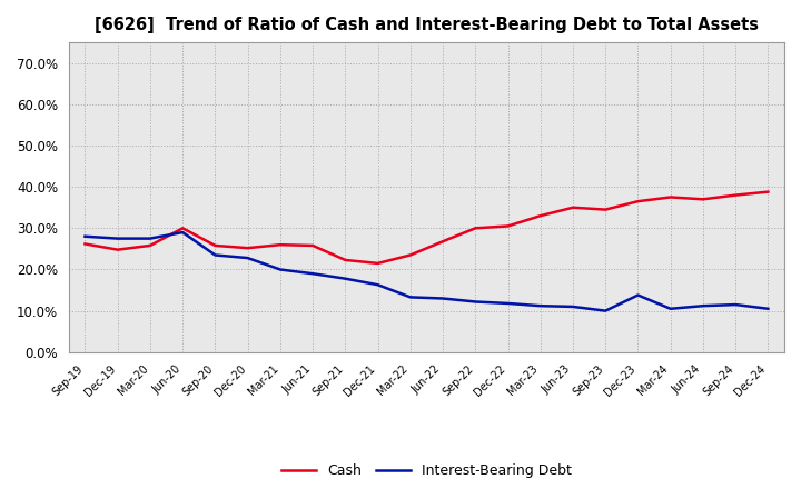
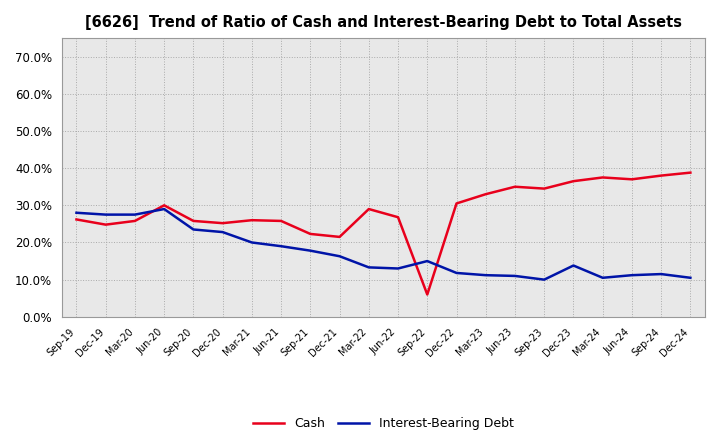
Cash/Mar-22: 23.5% -> 29.0%
Cash/Sep-22: 30.0% -> 6.0%
Interest-Bearing Debt/Sep-22: 12.2% -> 15.0%
